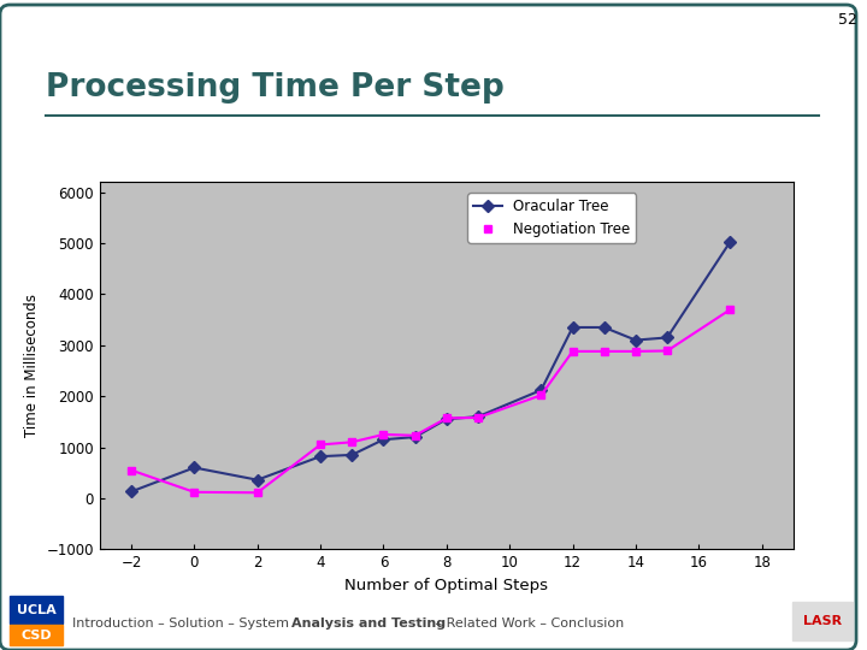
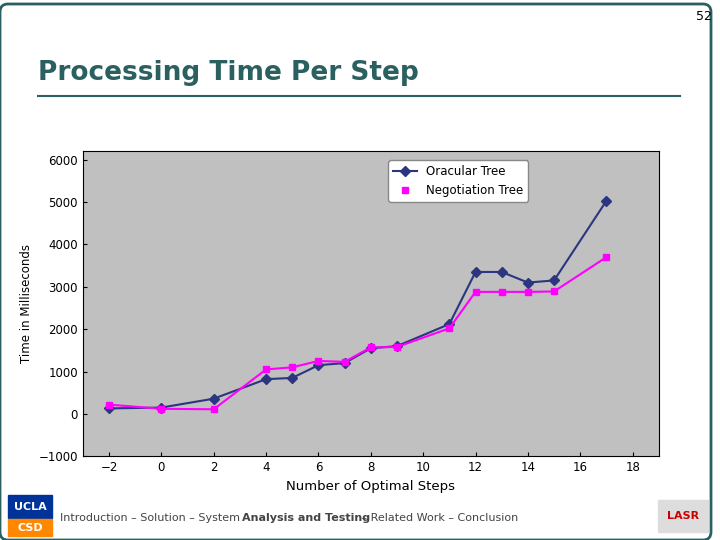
Negotiation Tree/−2: 550 -> 220
Oracular Tree/0: 600 -> 150
